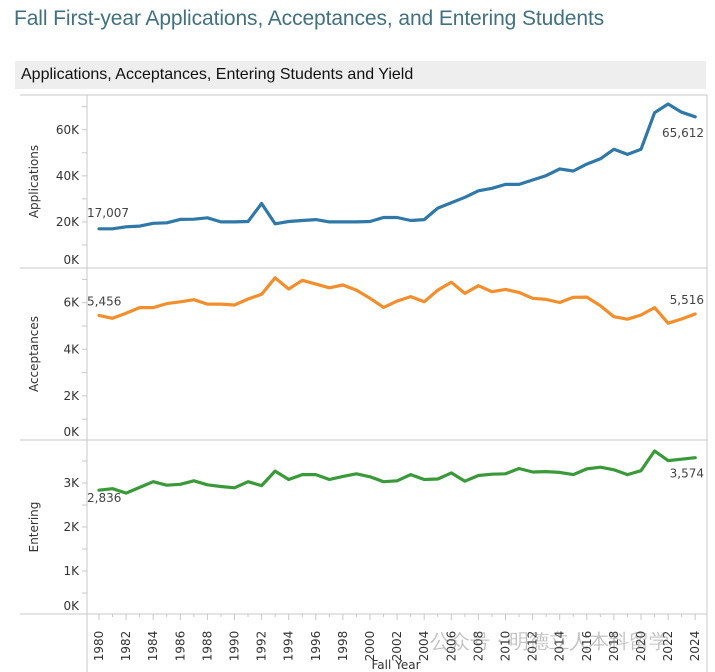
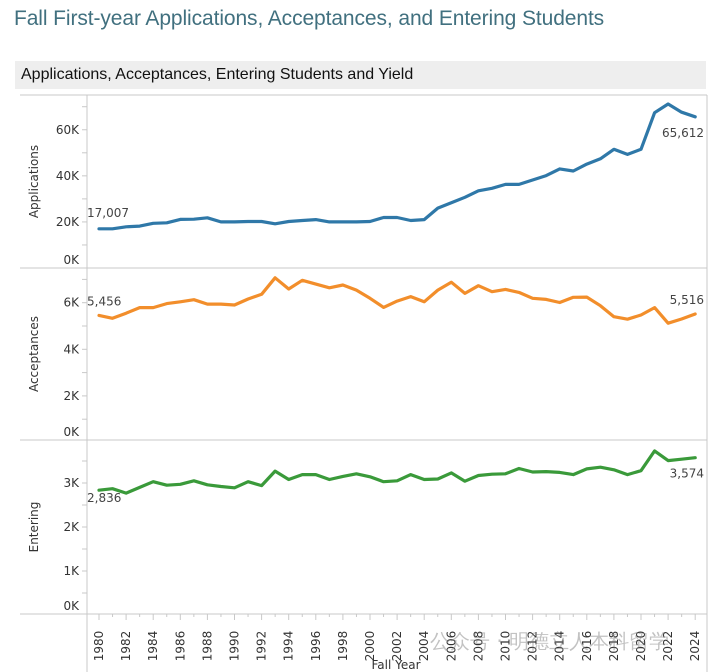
Applications/1992: 28K -> 20K
